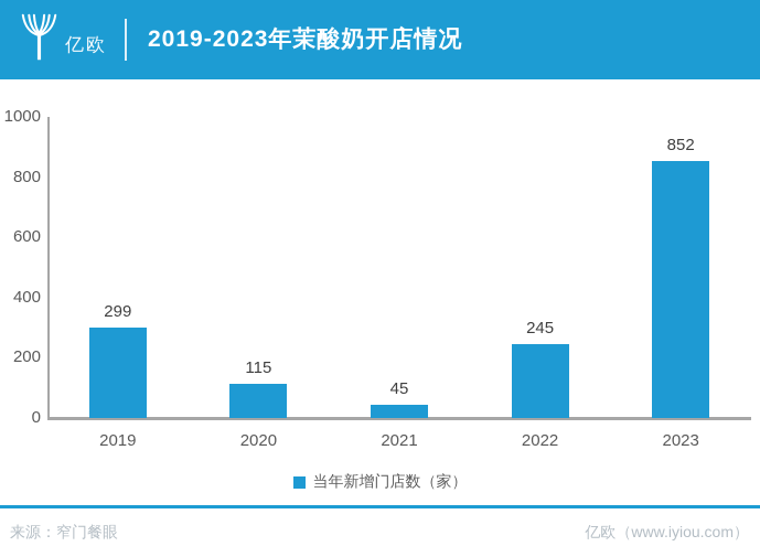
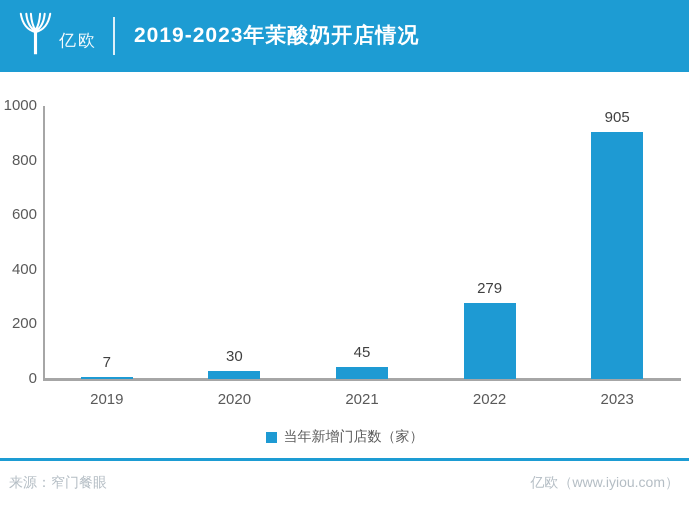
2019: 299 -> 7
2020: 115 -> 30
2022: 245 -> 279
2023: 852 -> 905
